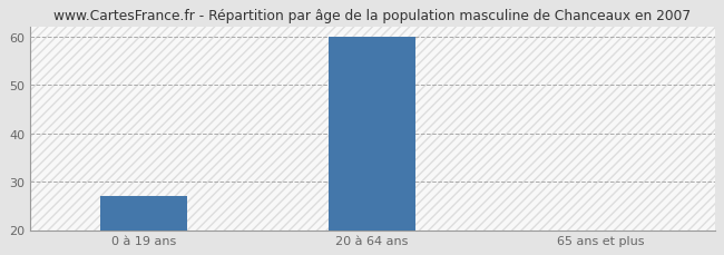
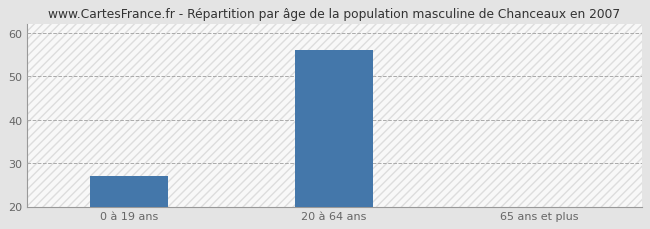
20 à 64 ans: 60 -> 56
